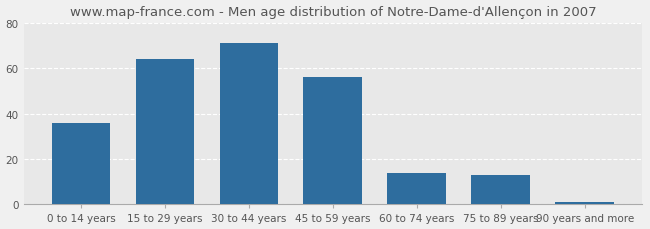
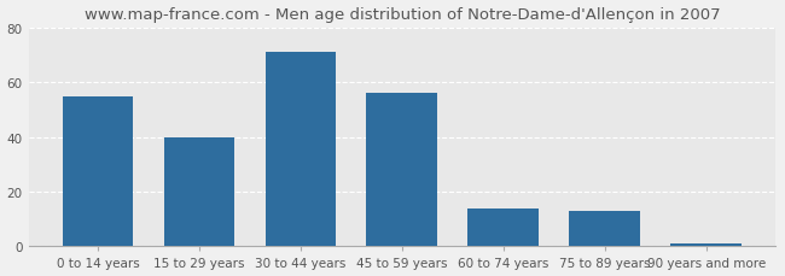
0 to 14 years: 36 -> 55
15 to 29 years: 64 -> 40
